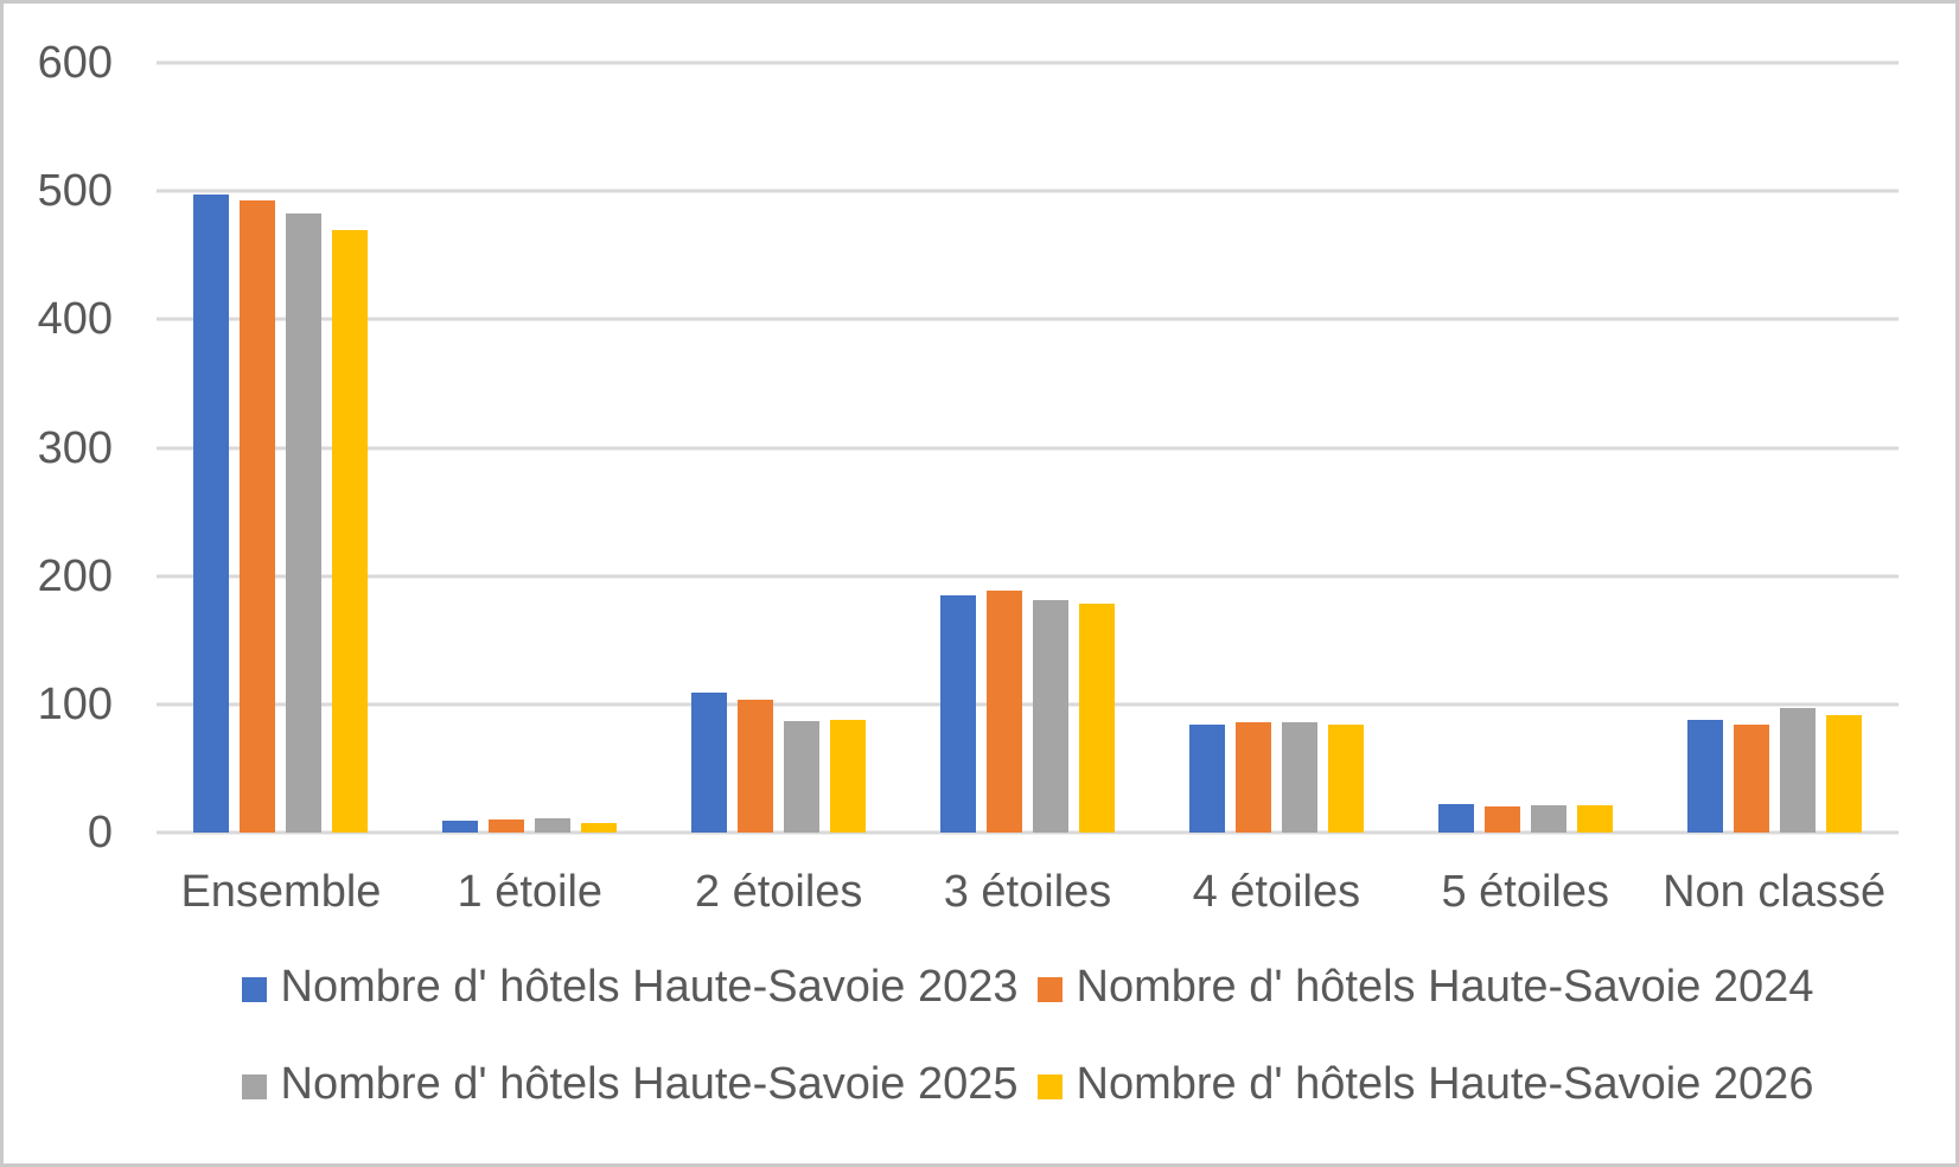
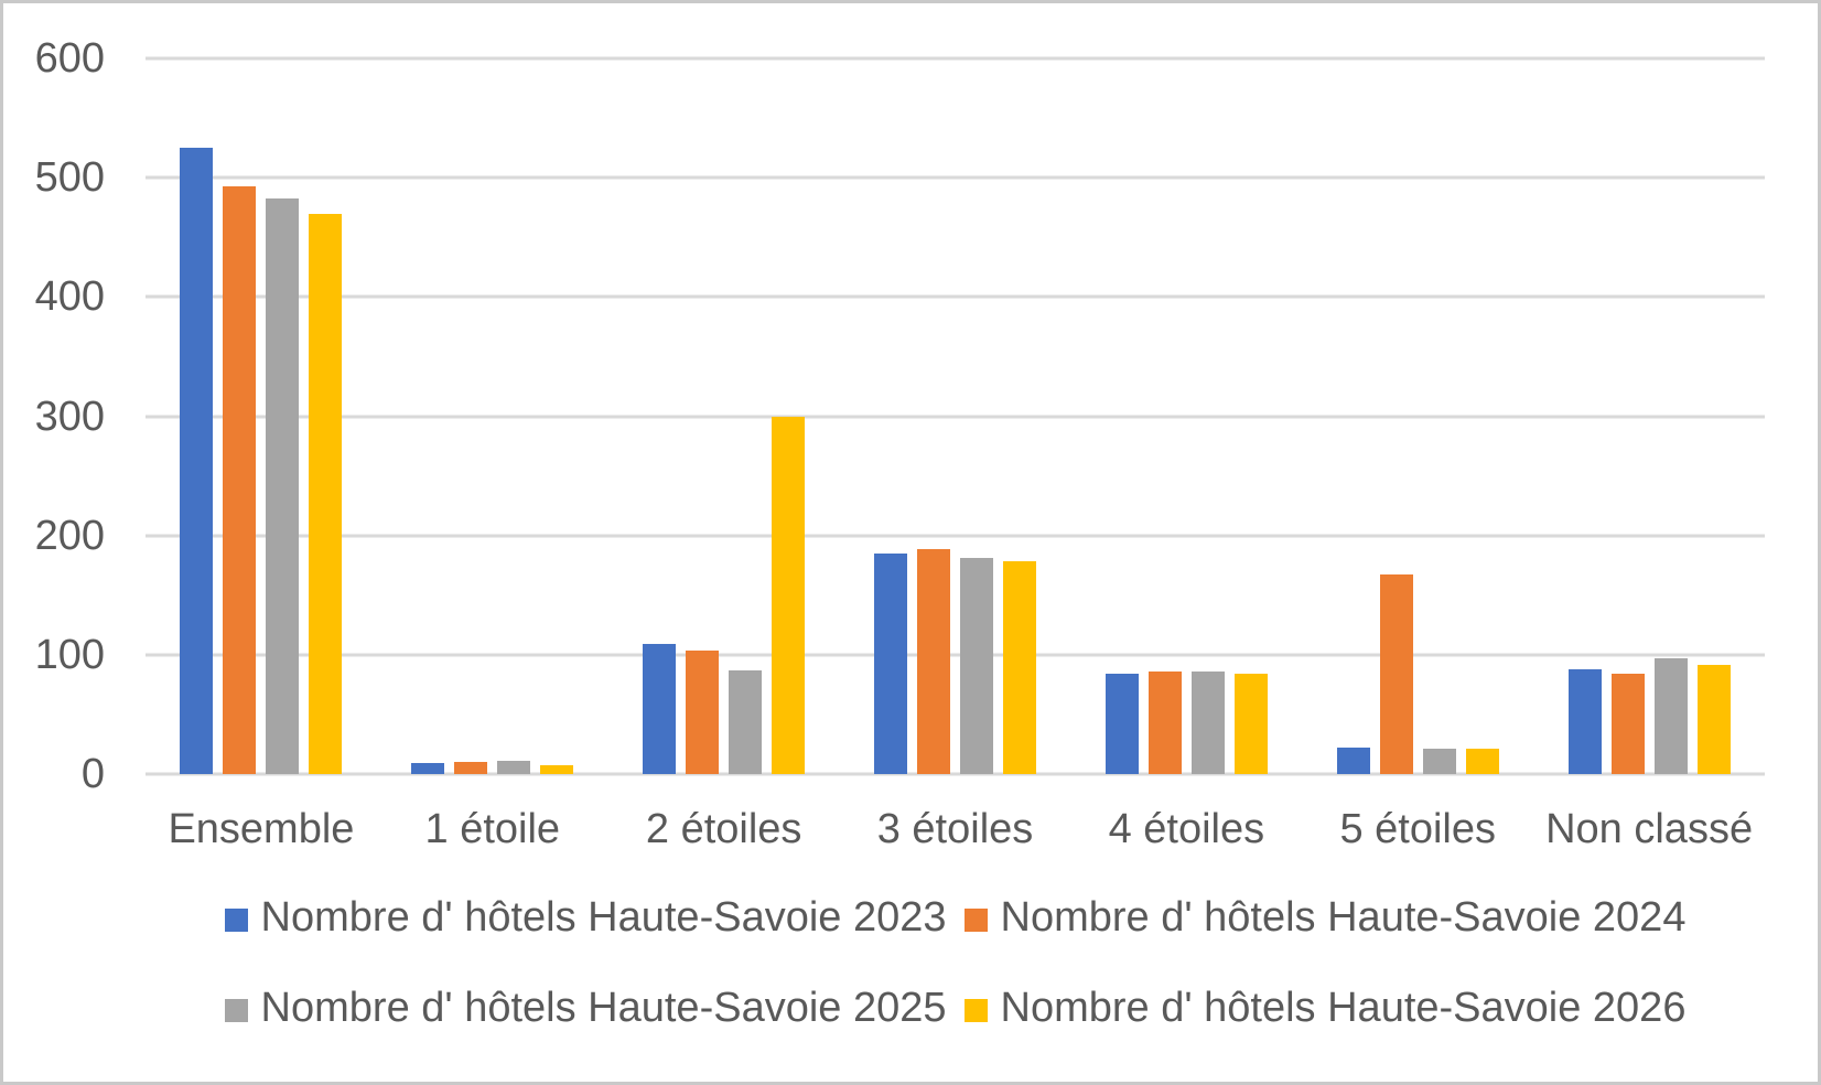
Nombre d' hôtels Haute-Savoie 2023/Ensemble: 497 -> 525
Nombre d' hôtels Haute-Savoie 2026/2 étoiles: 88 -> 300
Nombre d' hôtels Haute-Savoie 2024/5 étoiles: 20 -> 167
